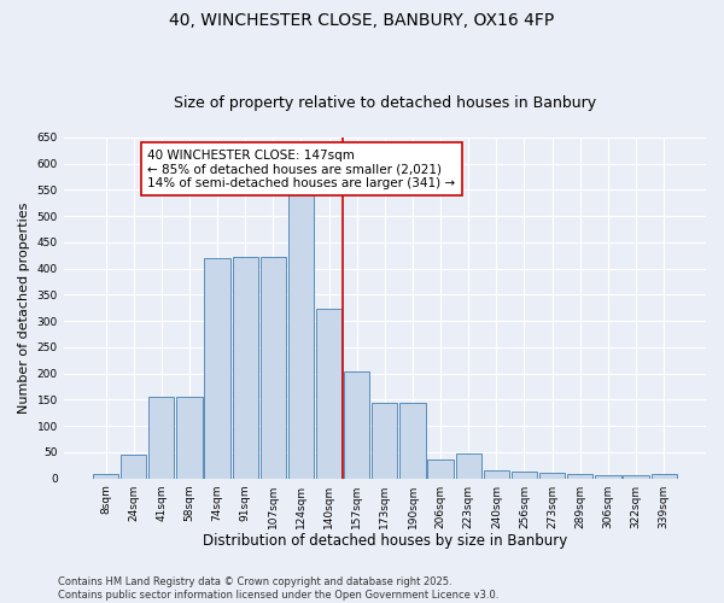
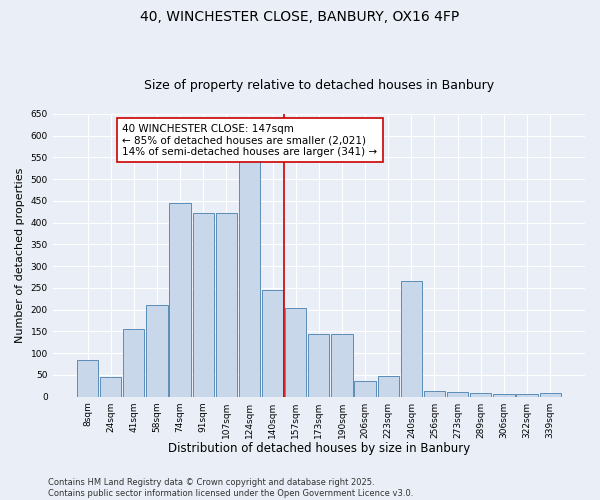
8sqm: 8 -> 85
58sqm: 155 -> 210
74sqm: 420 -> 445
140sqm: 323 -> 245
240sqm: 15 -> 265
